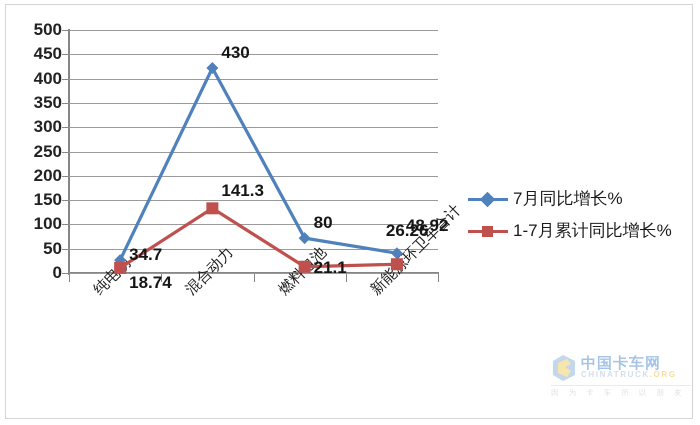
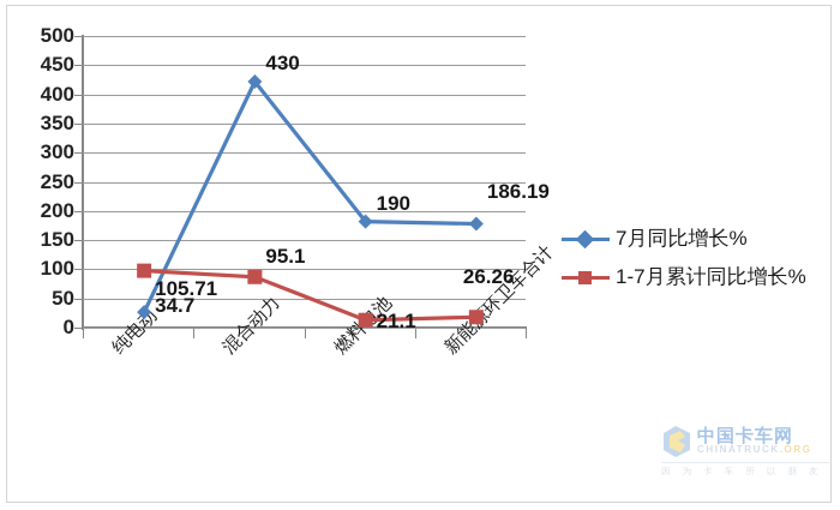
1-7月累计同比增长%/纯电动: 18.74 -> 105.71
1-7月累计同比增长%/混合动力: 141.3 -> 95.1
7月同比增长%/燃料电池: 80 -> 190
7月同比增长%/新能源环卫车合计: 48.92 -> 186.19
